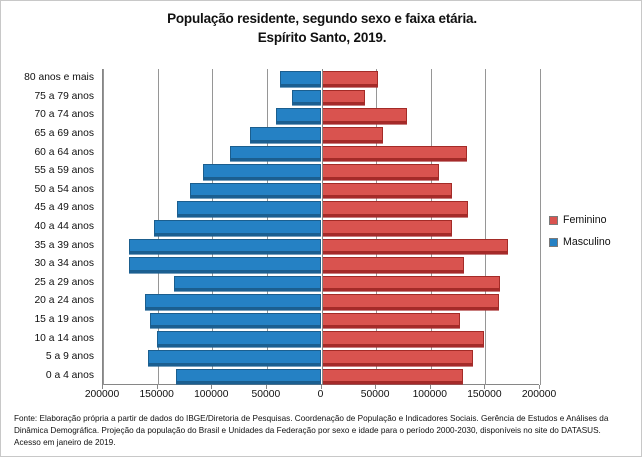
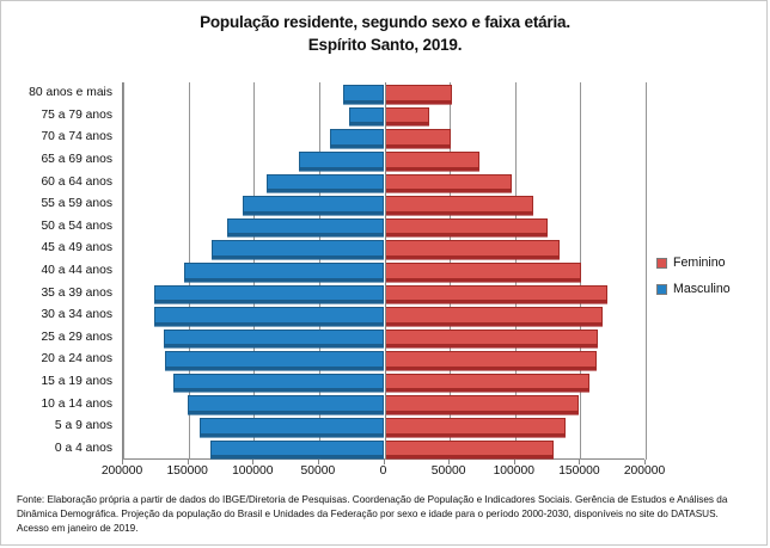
Masculino/80 anos e mais: 38000 -> 32000
Feminino/75 a 79 anos: 40000 -> 35000
Feminino/70 a 74 anos: 78000 -> 50000
Feminino/65 a 69 anos: 56000 -> 73000
Masculino/60 a 64 anos: 84000 -> 90000
Feminino/60 a 64 anos: 133000 -> 97000
Feminino/55 a 59 anos: 108000 -> 114000
Feminino/50 a 54 anos: 119000 -> 125000
Feminino/40 a 44 anos: 119000 -> 151000
Feminino/30 a 34 anos: 130000 -> 167000
Masculino/25 a 29 anos: 135000 -> 169000
Masculino/20 a 24 anos: 162000 -> 168000
Masculino/15 a 19 anos: 157000 -> 162000
Feminino/15 a 19 anos: 127000 -> 157000
Masculino/5 a 9 anos: 159000 -> 142000
